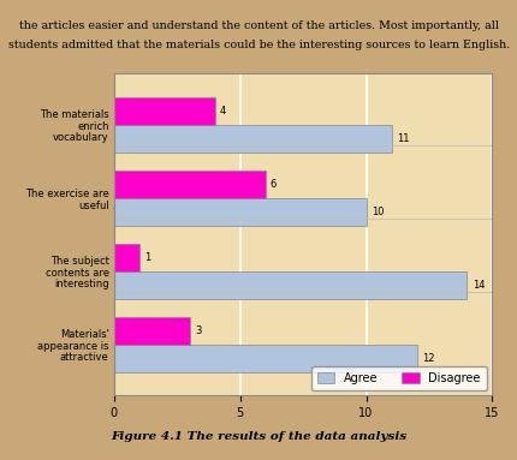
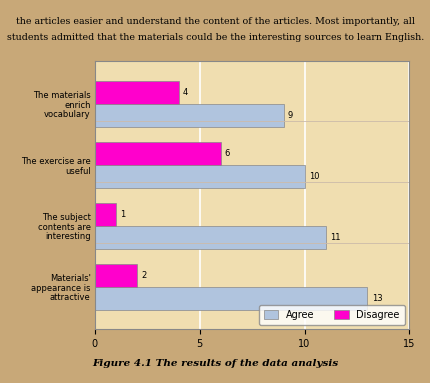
Agree/The materials enrich vocabulary: 11 -> 9
Agree/The subject contents are interesting: 14 -> 11
Disagree/Materials' appearance is attractive: 3 -> 2
Agree/Materials' appearance is attractive: 12 -> 13
